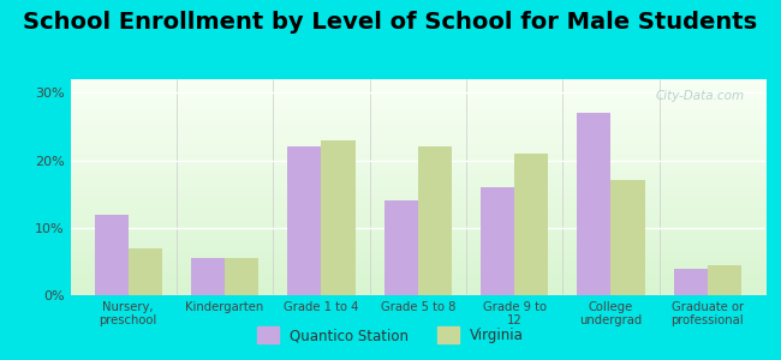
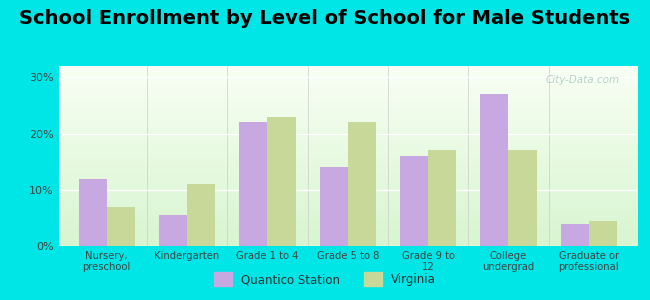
Virginia/Kindergarten: 5.5% -> 11.0%
Virginia/Grade 9 to 12: 21.0% -> 17.0%
